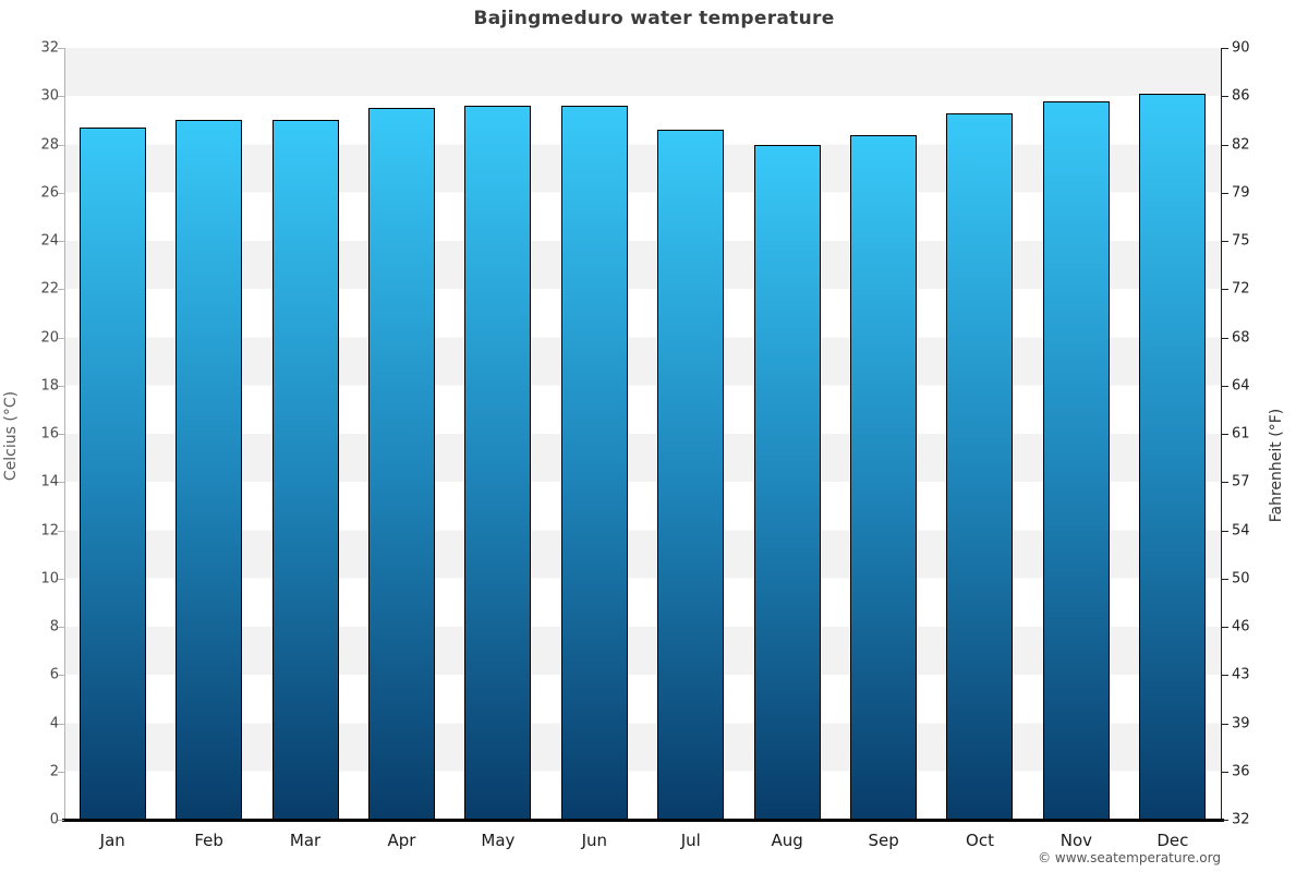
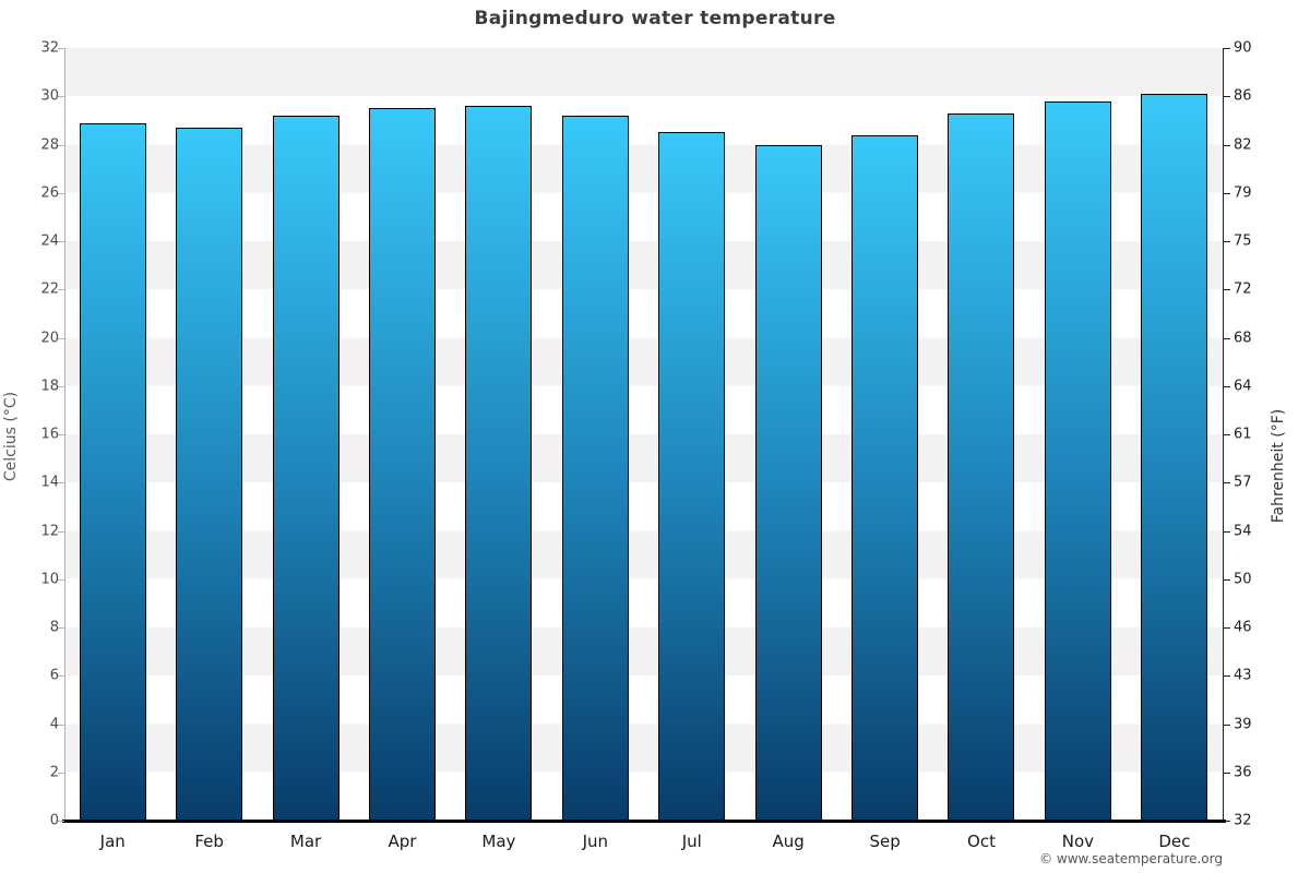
Jan: 28.7 -> 28.9
Feb: 29.0 -> 28.7
Mar: 29.0 -> 29.2
Jun: 29.6 -> 29.2
Jul: 28.6 -> 28.5
